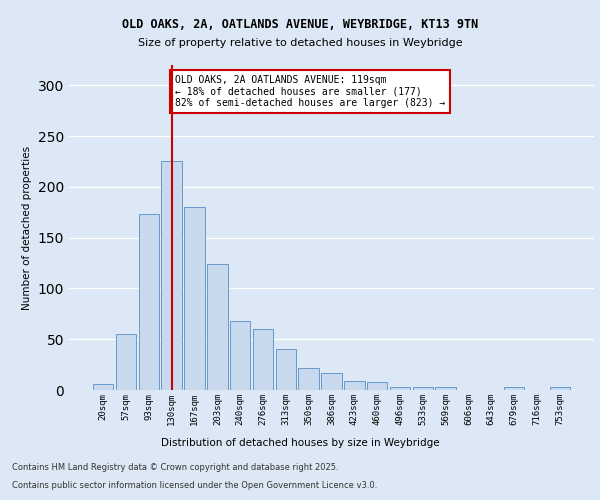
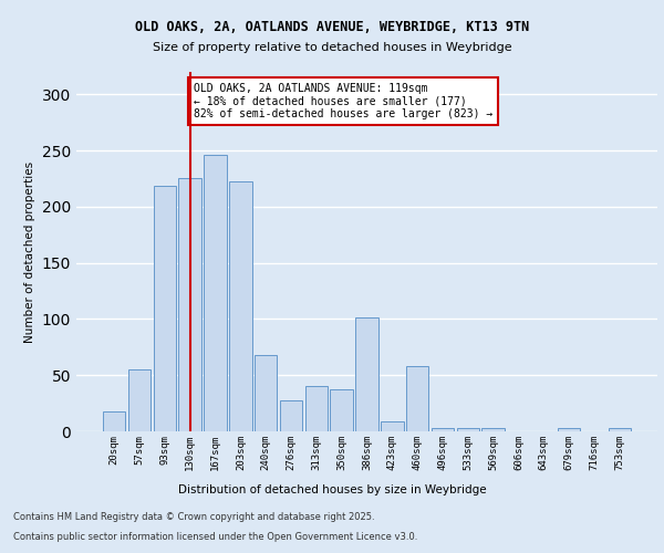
20sqm: 6 -> 18
93sqm: 173 -> 219
167sqm: 180 -> 246
203sqm: 124 -> 223
276sqm: 60 -> 28
350sqm: 22 -> 37
386sqm: 17 -> 101
460sqm: 8 -> 58
